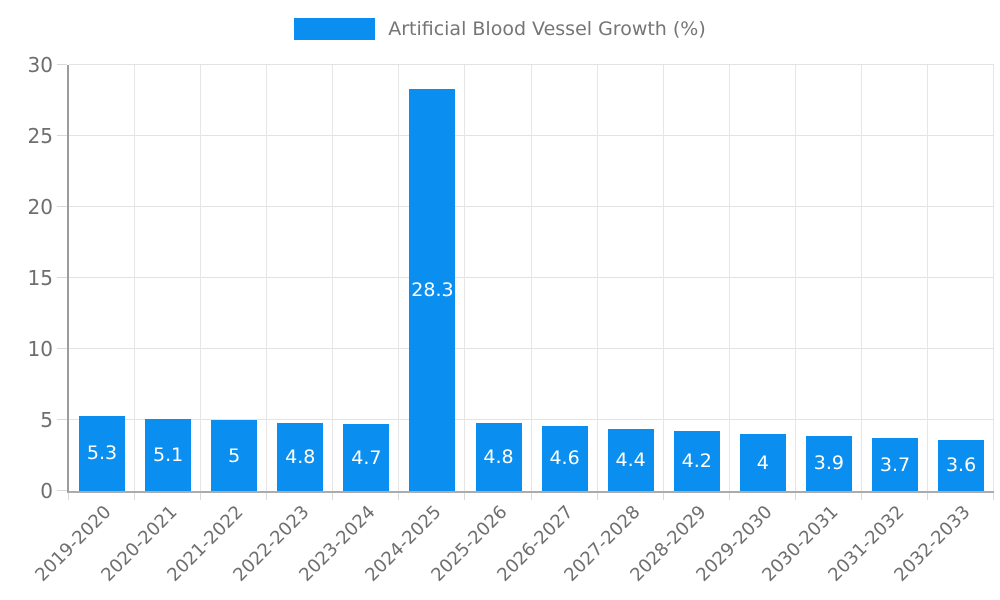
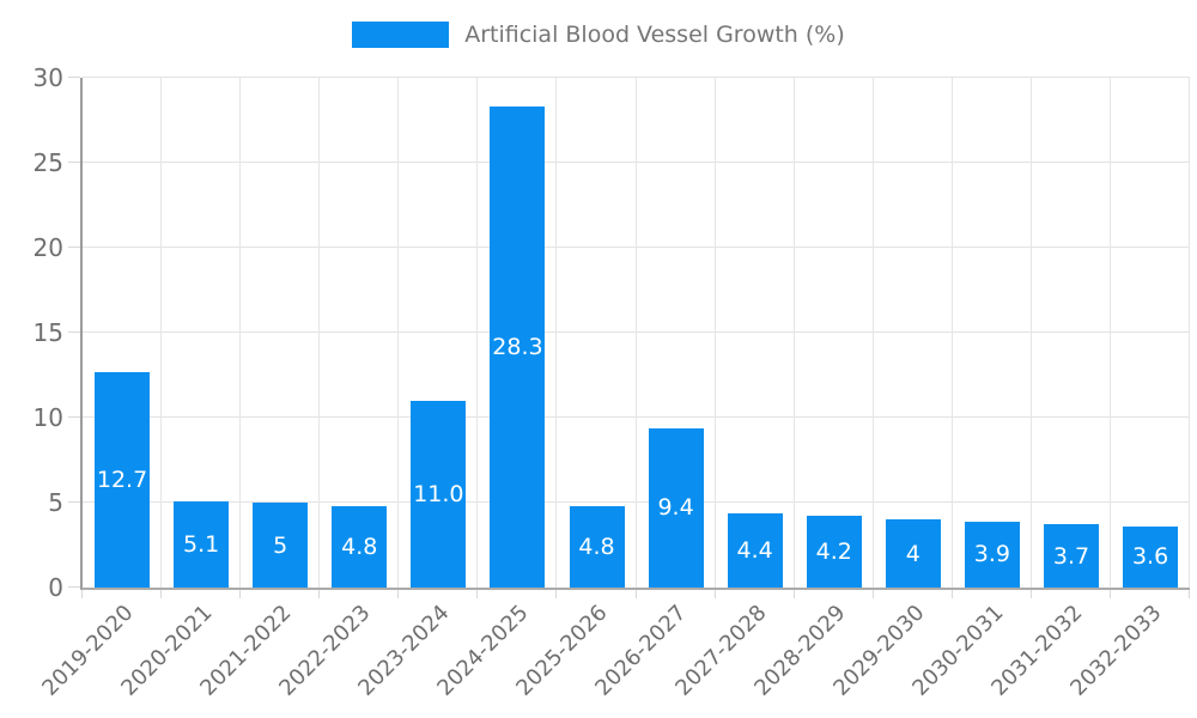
2019-2020: 5.3 -> 12.7
2023-2024: 4.7 -> 11.0
2026-2027: 4.6 -> 9.4
